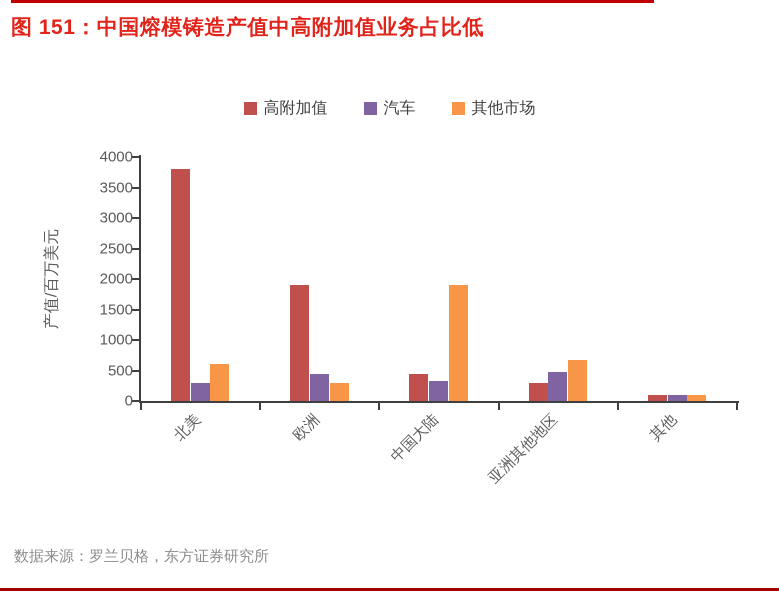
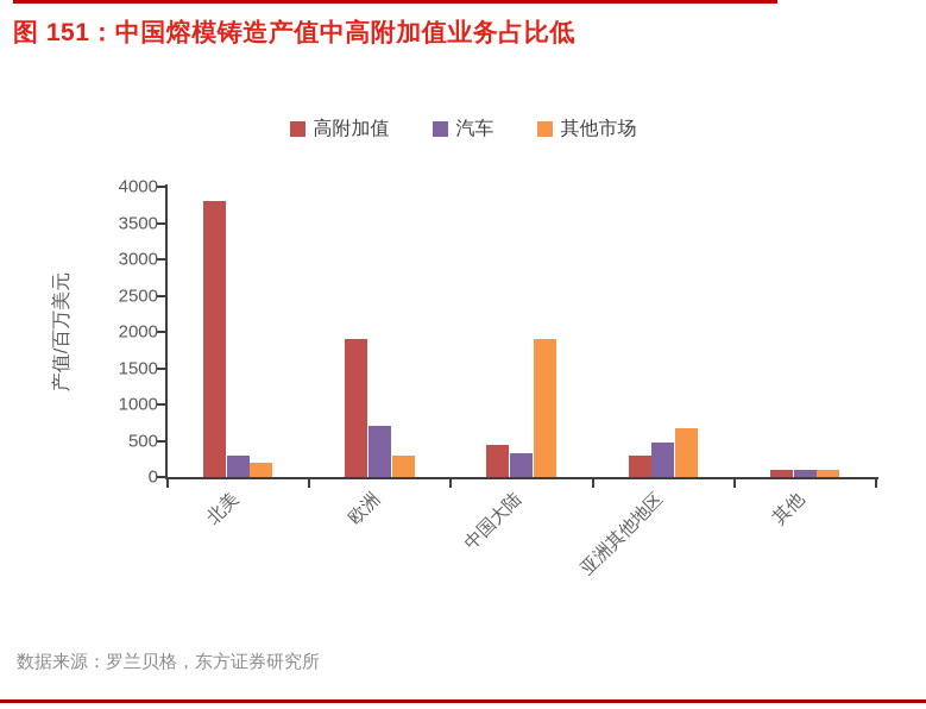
其他市场/北美: 600 -> 200
汽车/欧洲: 400 -> 700
